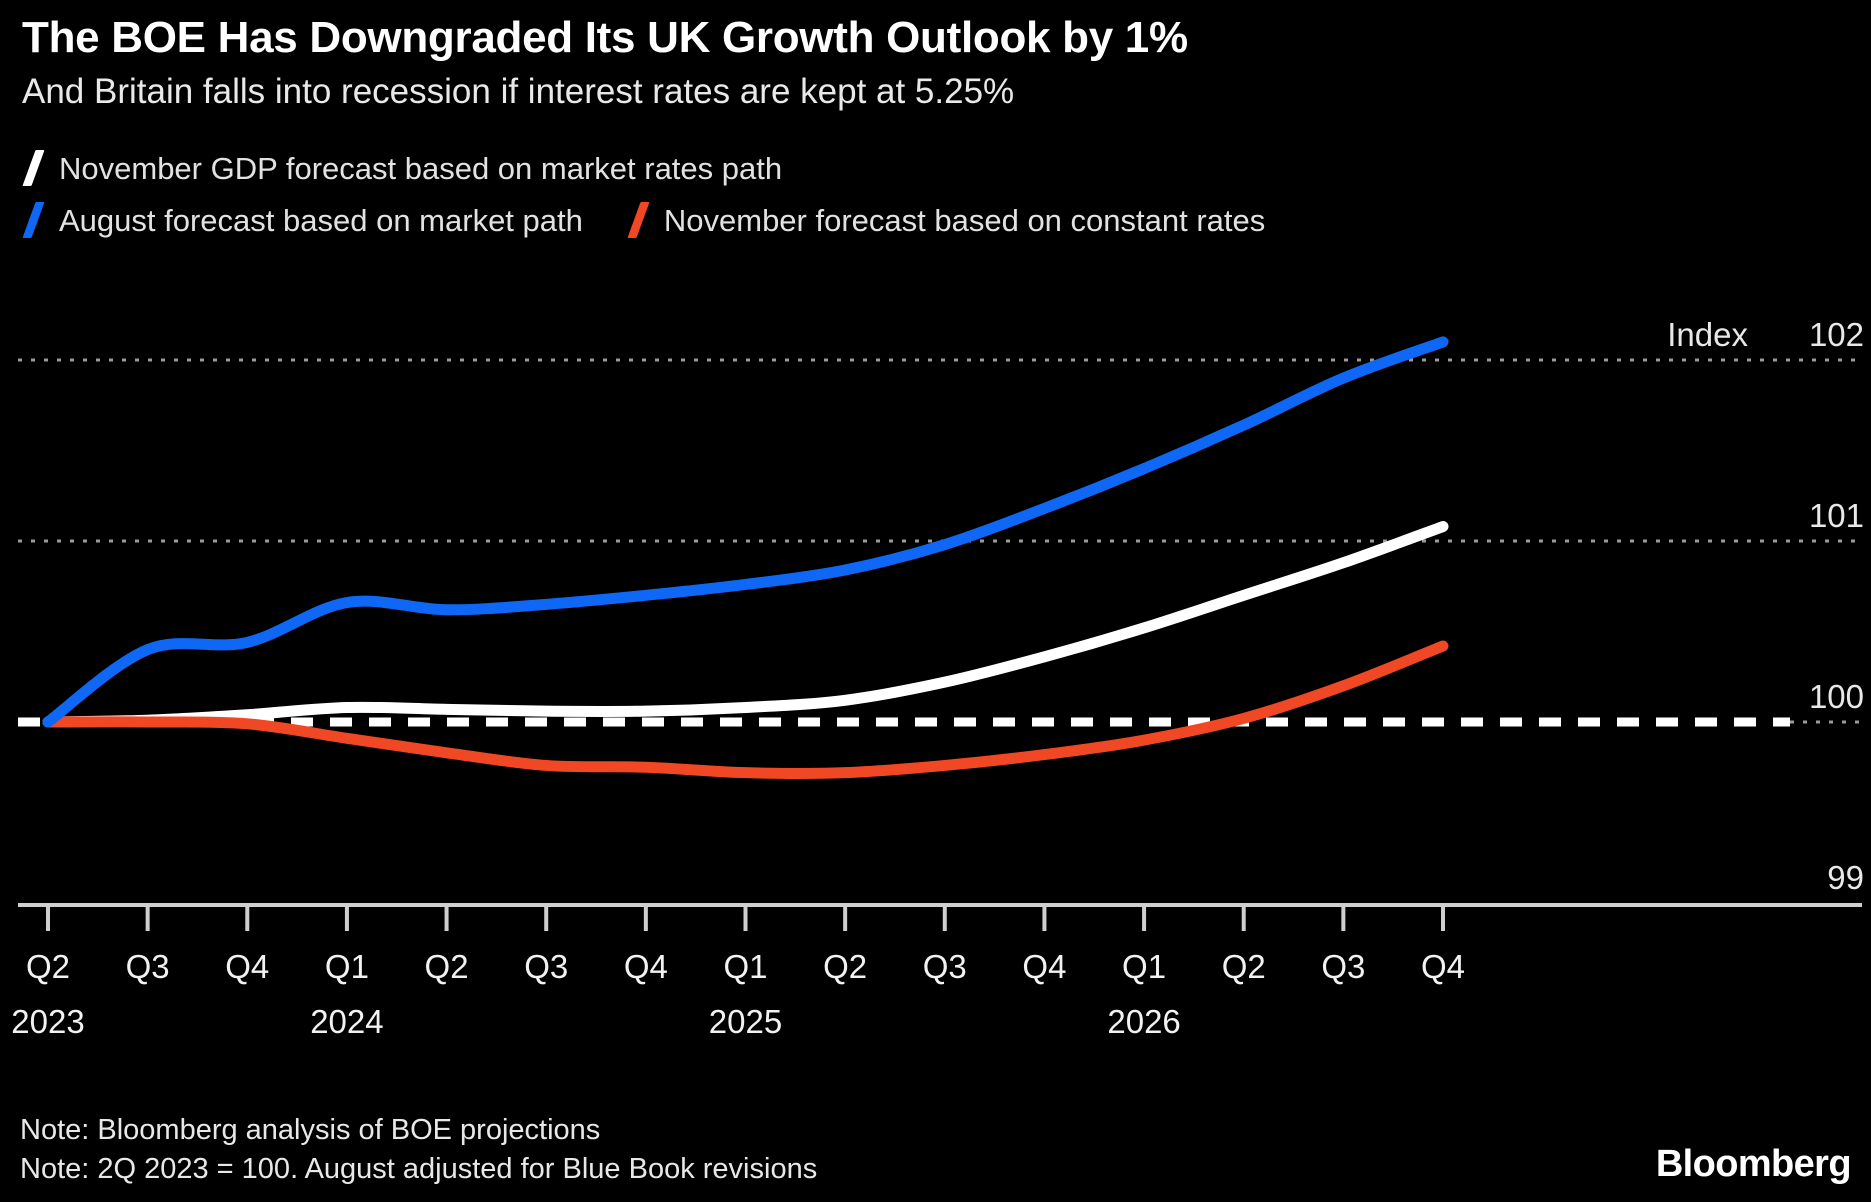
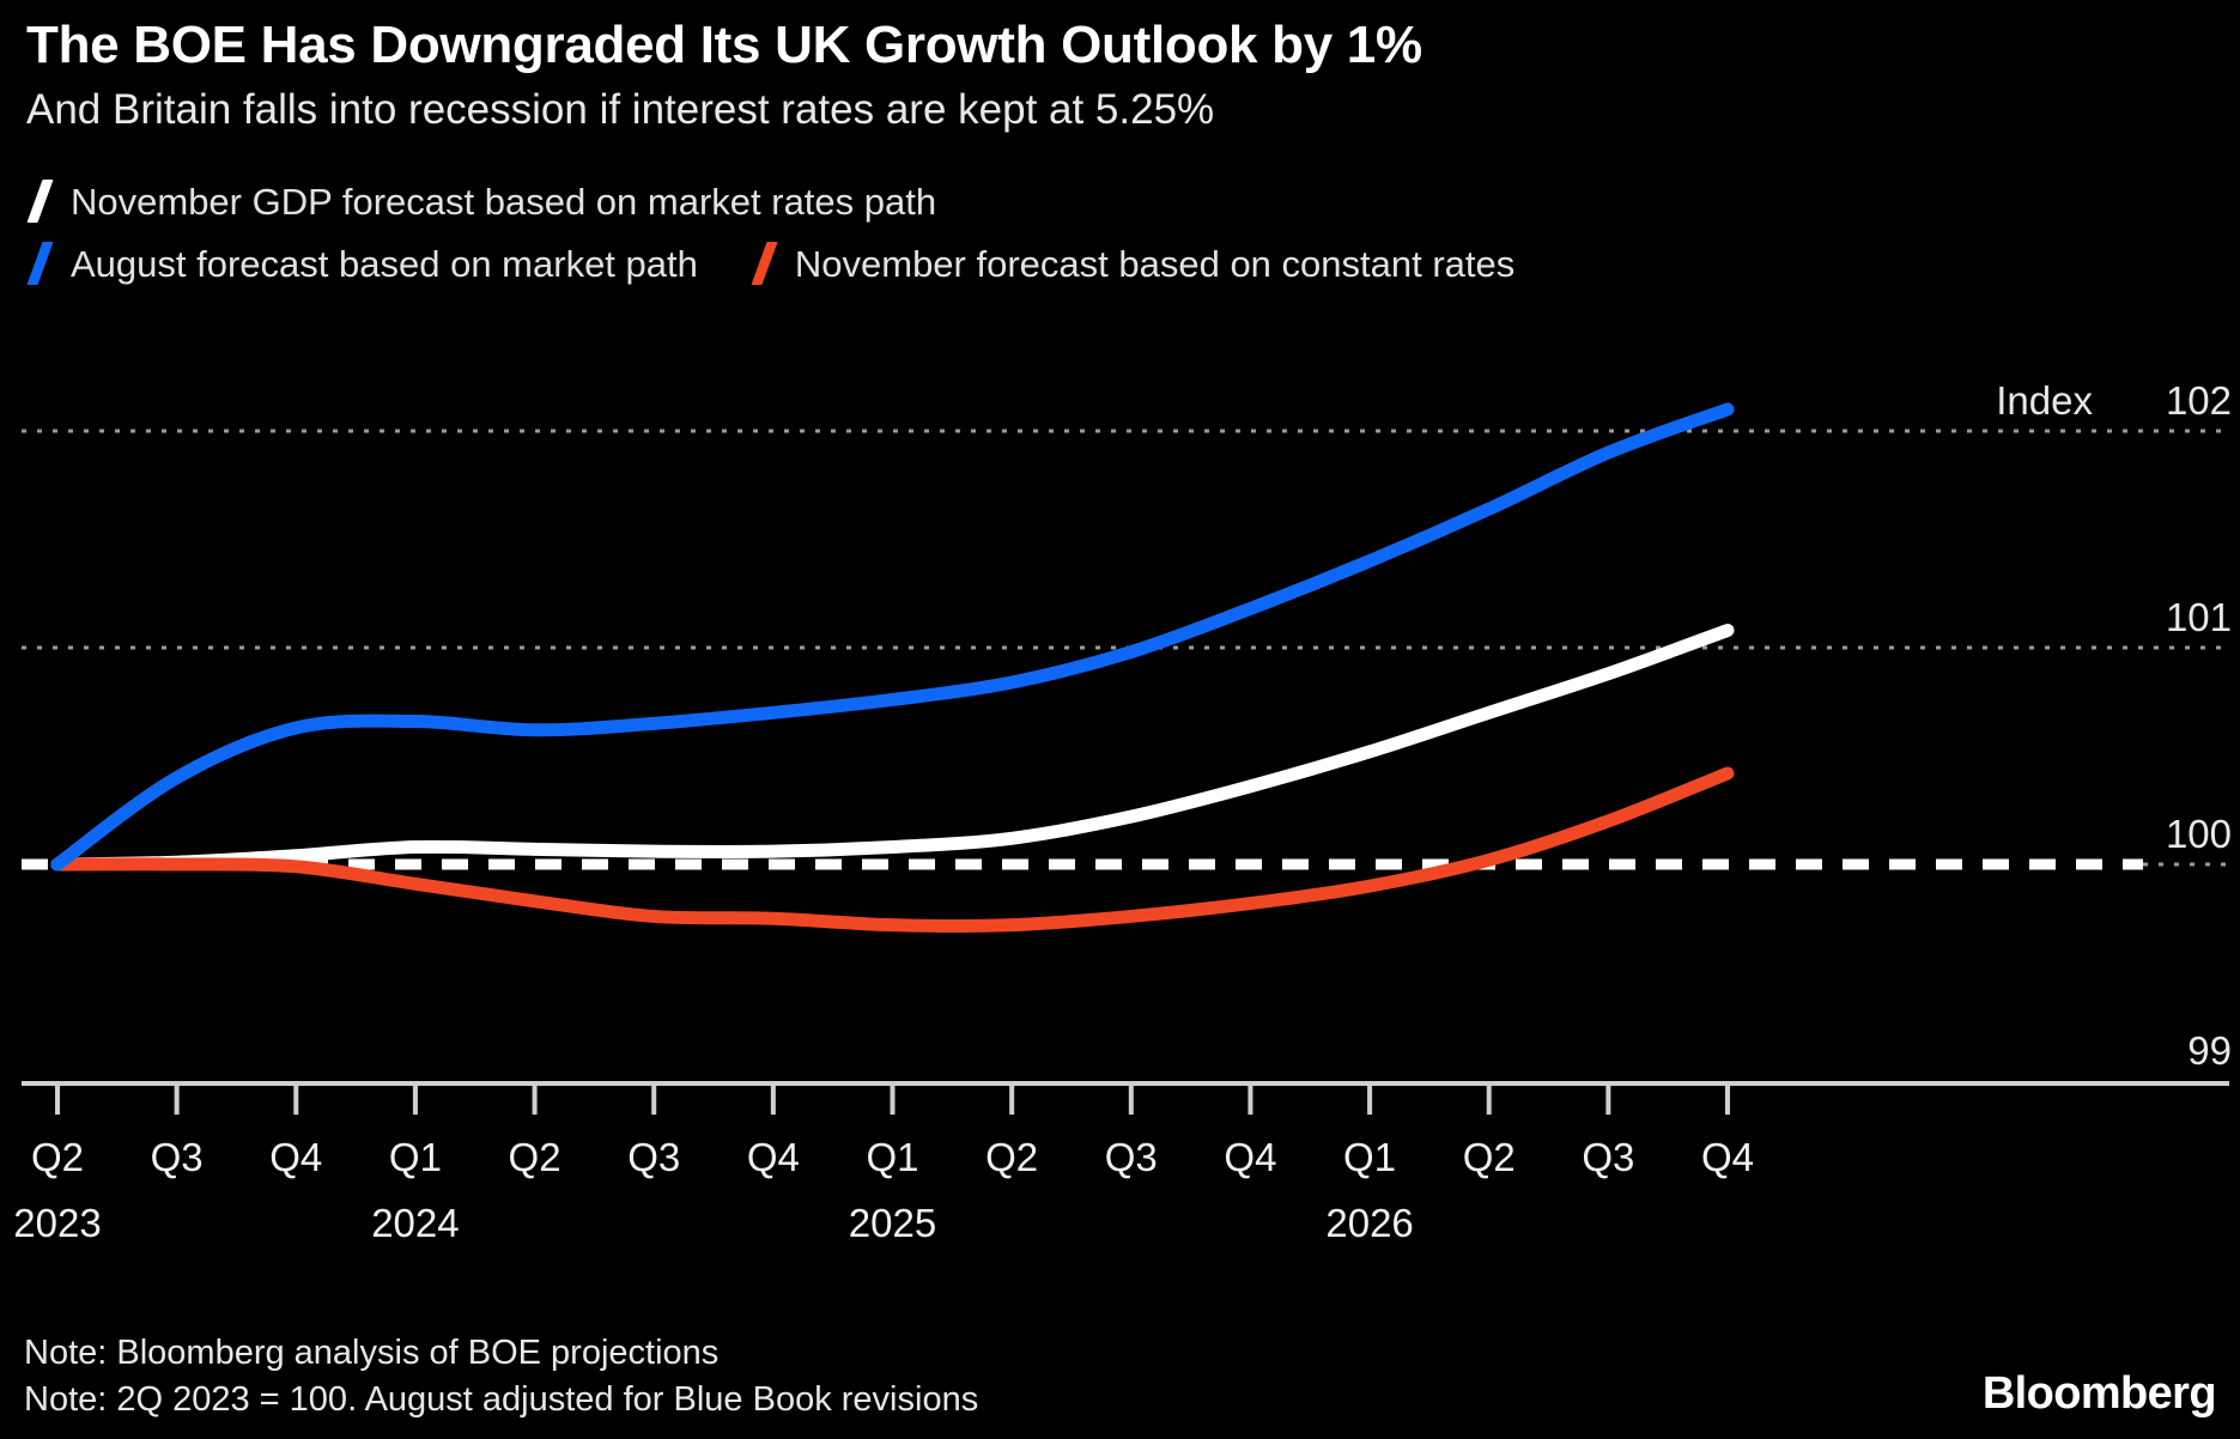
August forecast based on market path/Q4 2023: 100.44 -> 100.63
